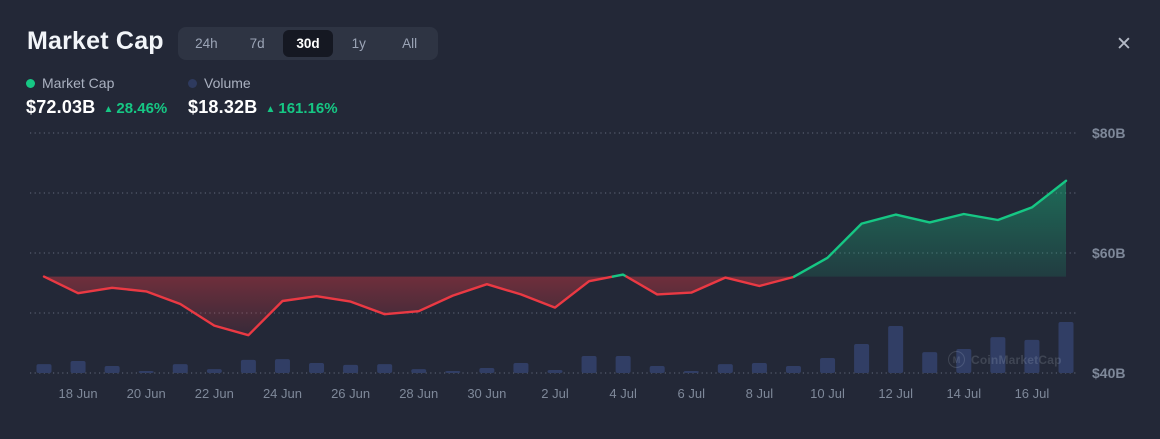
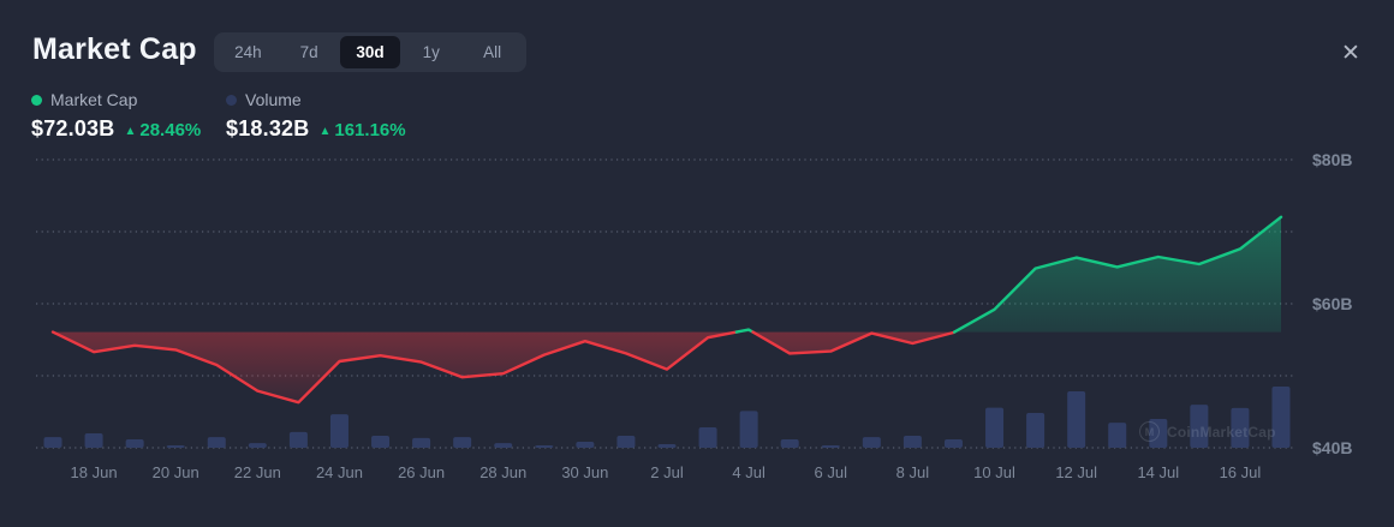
Volume/24 Jun: $5B -> $10B
Volume/4 Jul: $6B -> $11B
Volume/10 Jul: $5B -> $12B
